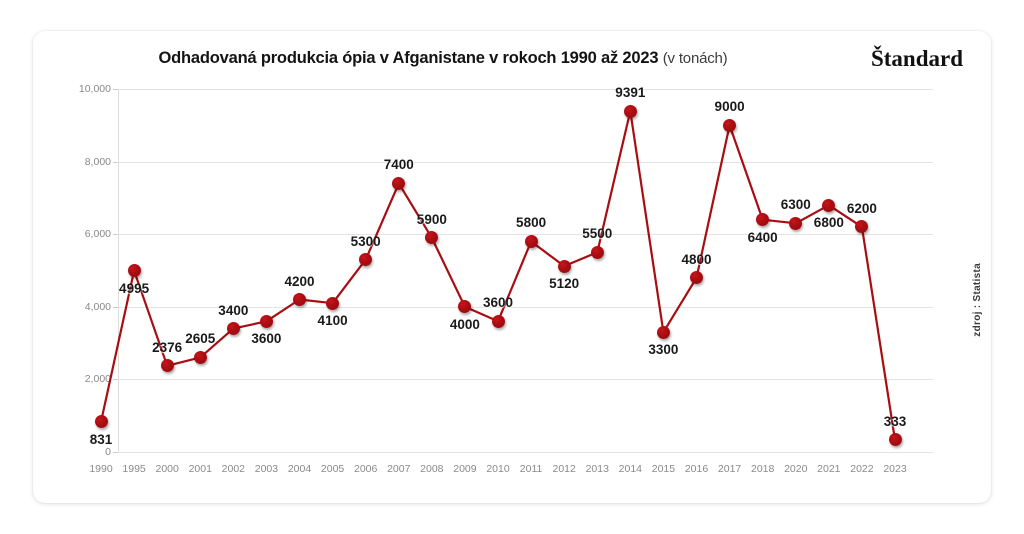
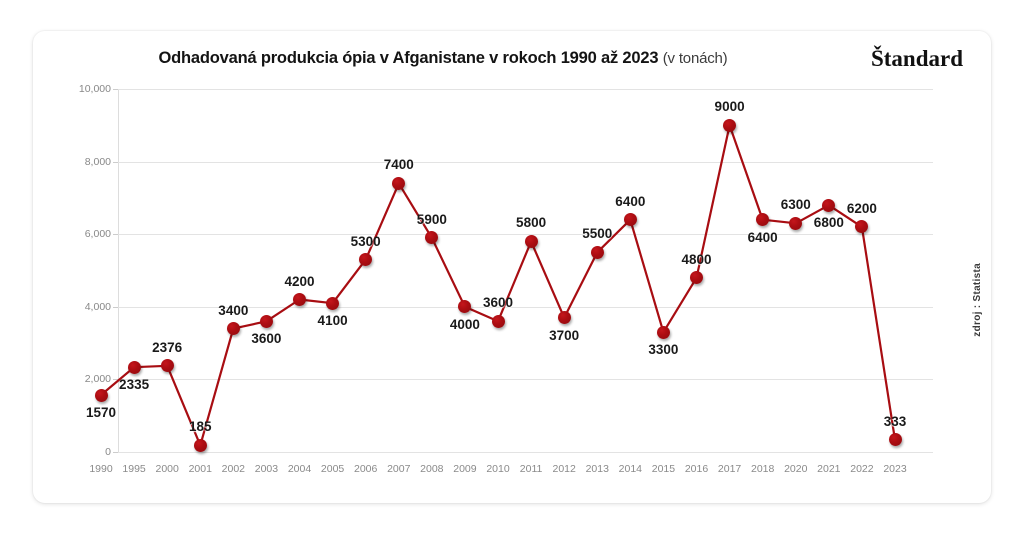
1990: 831 -> 1570
1995: 4995 -> 2335
2001: 2605 -> 185
2012: 5120 -> 3700
2014: 9391 -> 6400
